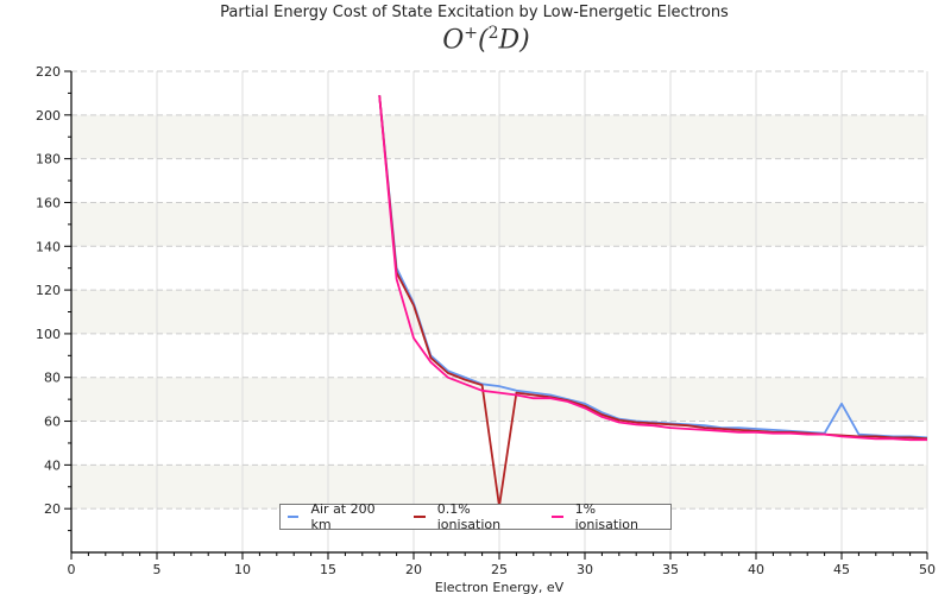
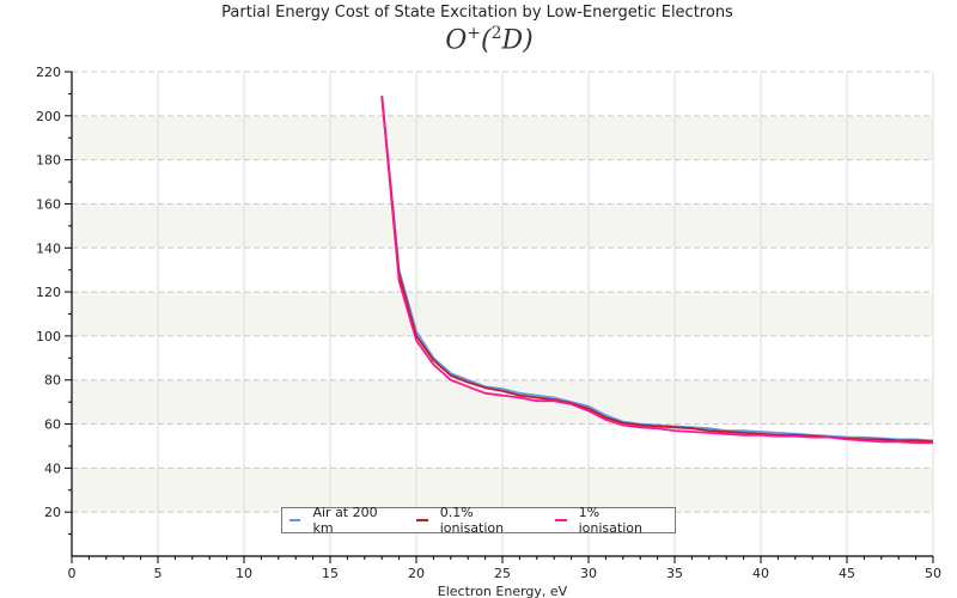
Air at 200 km/20: 114 -> 102
0.1% ionisation/20: 113 -> 100
0.1% ionisation/25: 21 -> 75
Air at 200 km/45: 68 -> 54
